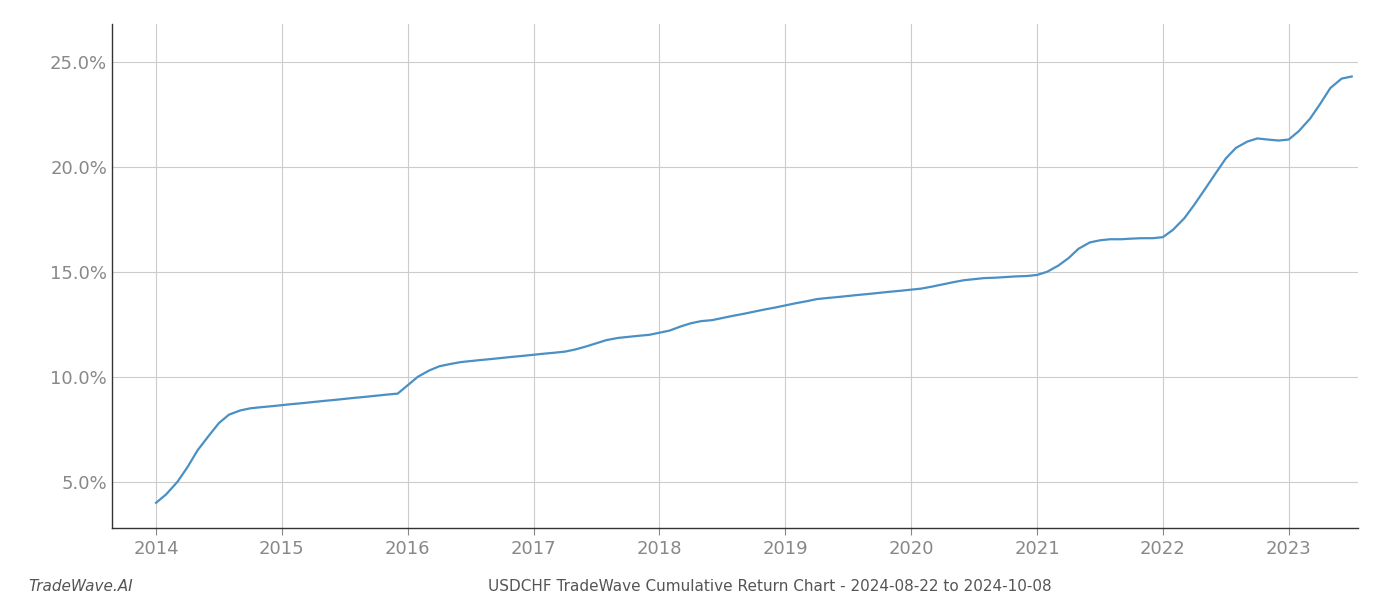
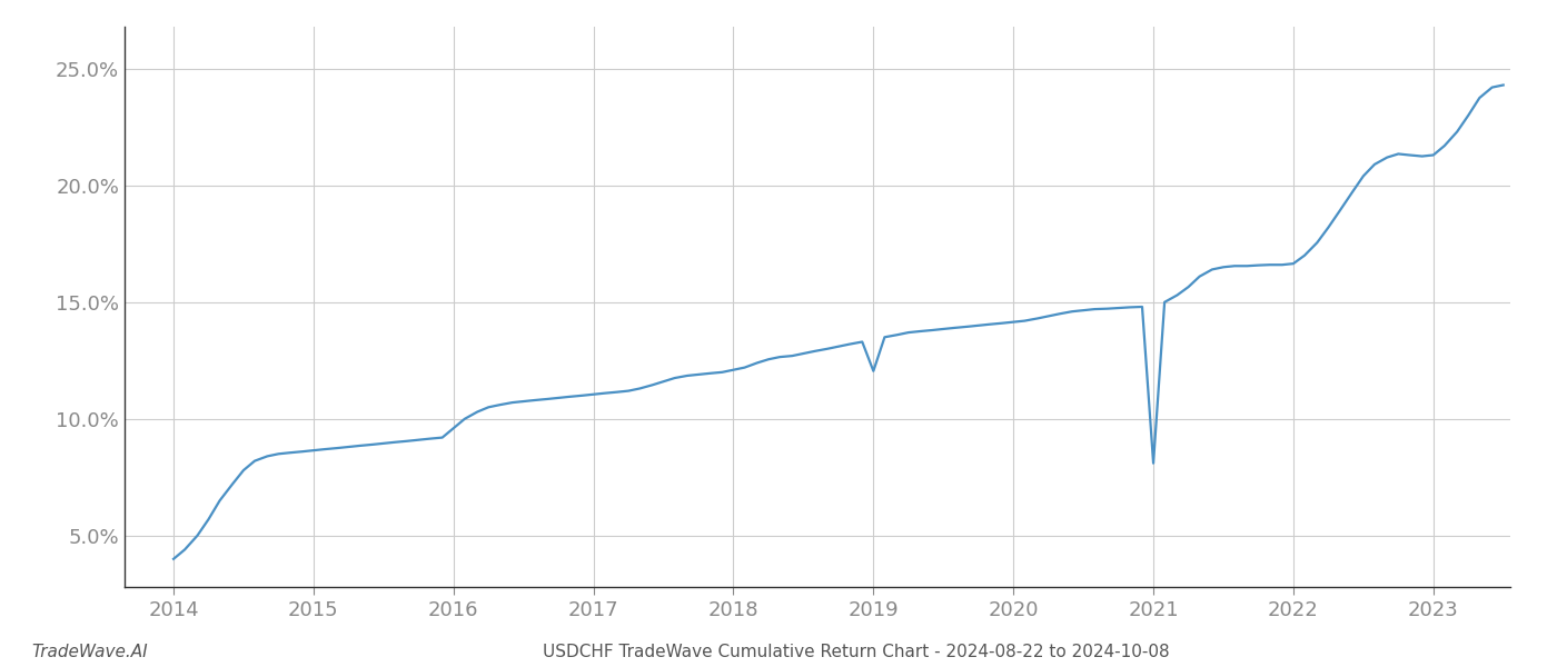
2019: 13.40% -> 12.05%
2021: 14.85% -> 8.10%
